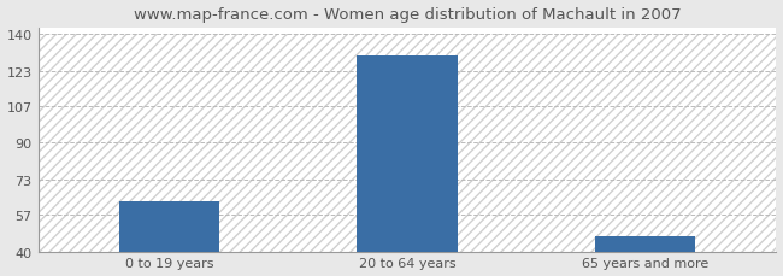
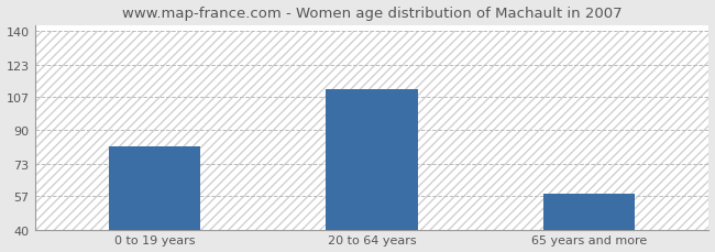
0 to 19 years: 63 -> 82
20 to 64 years: 130 -> 111
65 years and more: 47 -> 58
